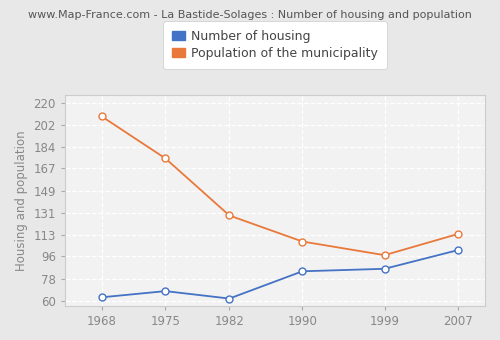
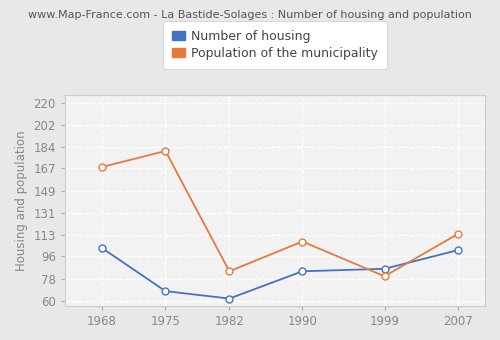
Number of housing/1968: 63 -> 103
Population of the municipality/1968: 209 -> 168
Population of the municipality/1975: 175 -> 181
Population of the municipality/1982: 129 -> 84
Population of the municipality/1999: 97 -> 80
